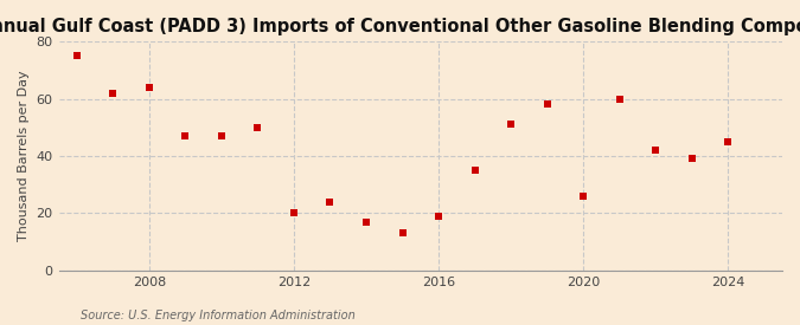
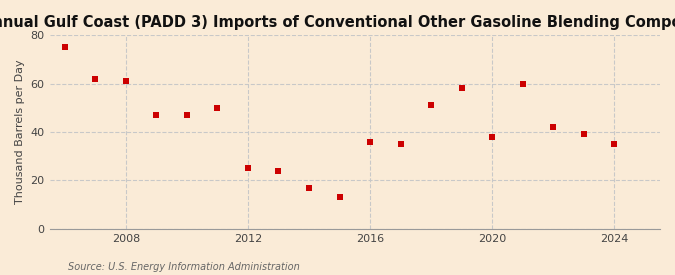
2008: 64 -> 61
2012: 20 -> 25
2016: 19 -> 36
2020: 26 -> 38
2024: 45 -> 35
